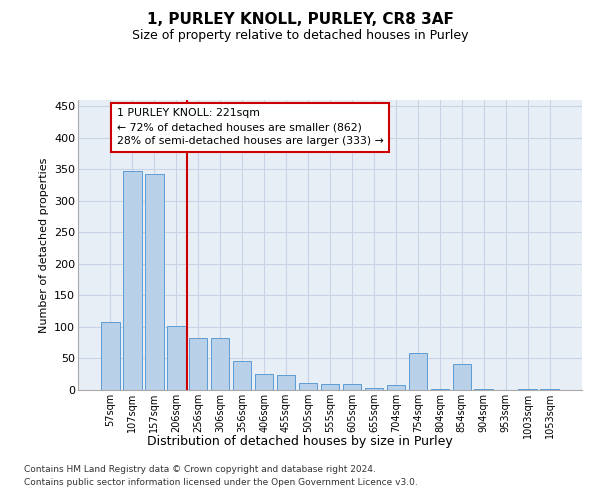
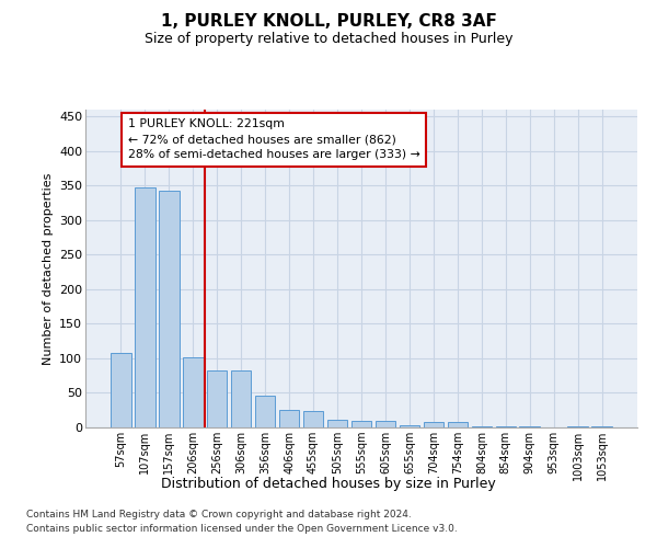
754sqm: 58 -> 8
854sqm: 42 -> 2
